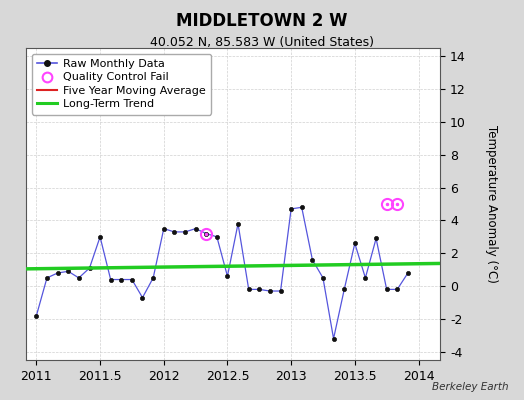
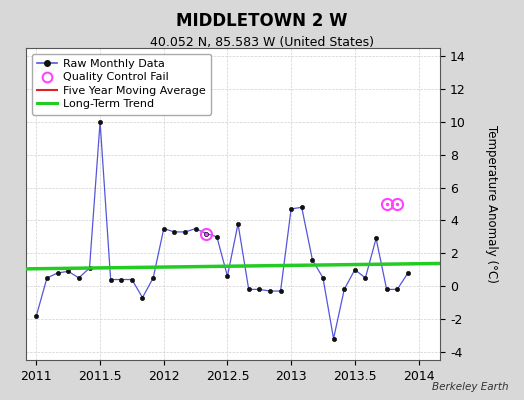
2011.5: 3.0 -> 10.0
2013.5: 2.6 -> 1.0
